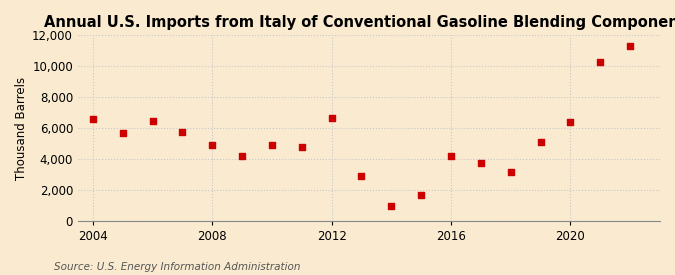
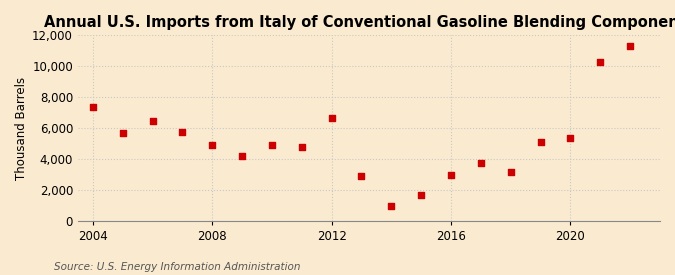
2004: 6,600 -> 7,400
2016: 4,200 -> 3,000
2020: 6,400 -> 5,400
